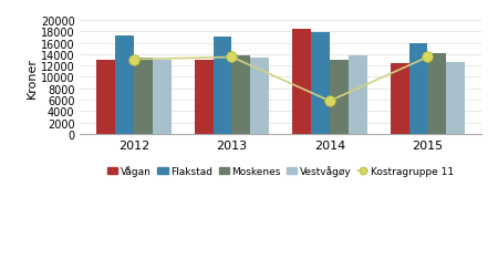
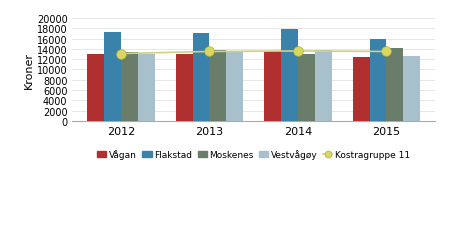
Vågan/2014: 18400 -> 13500
Kostragruppe 11/2014: 5800 -> 13600
